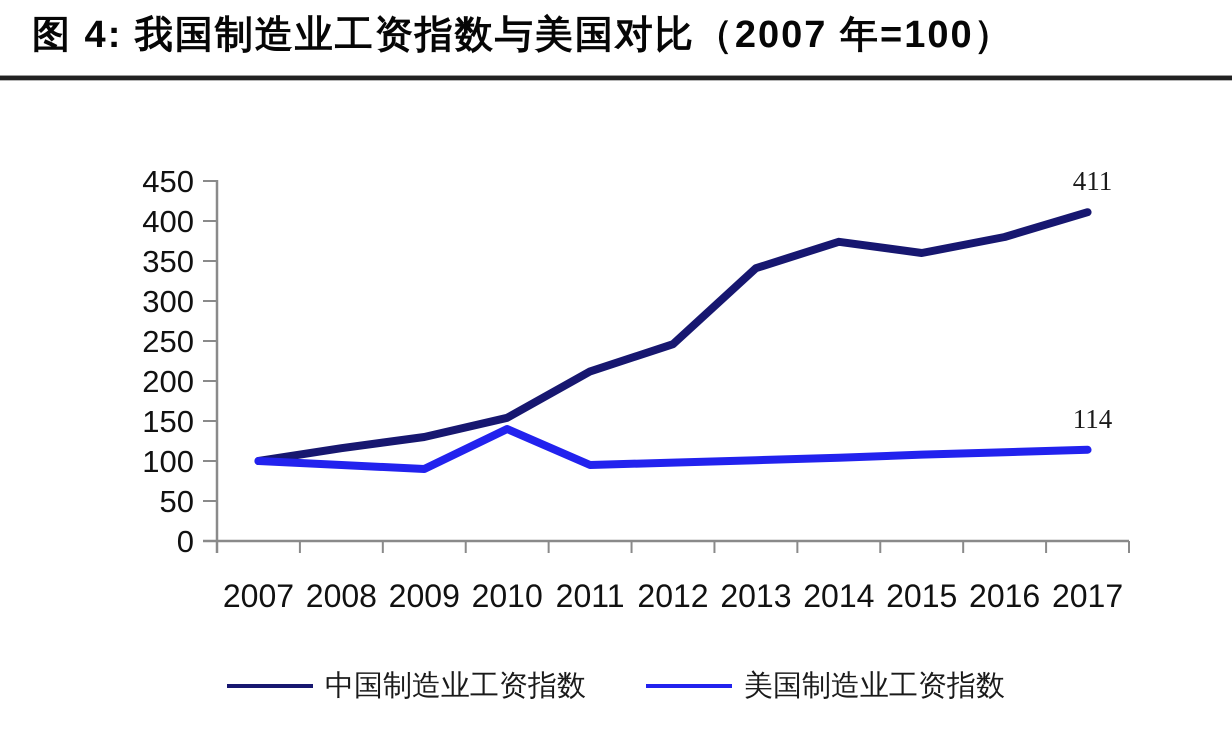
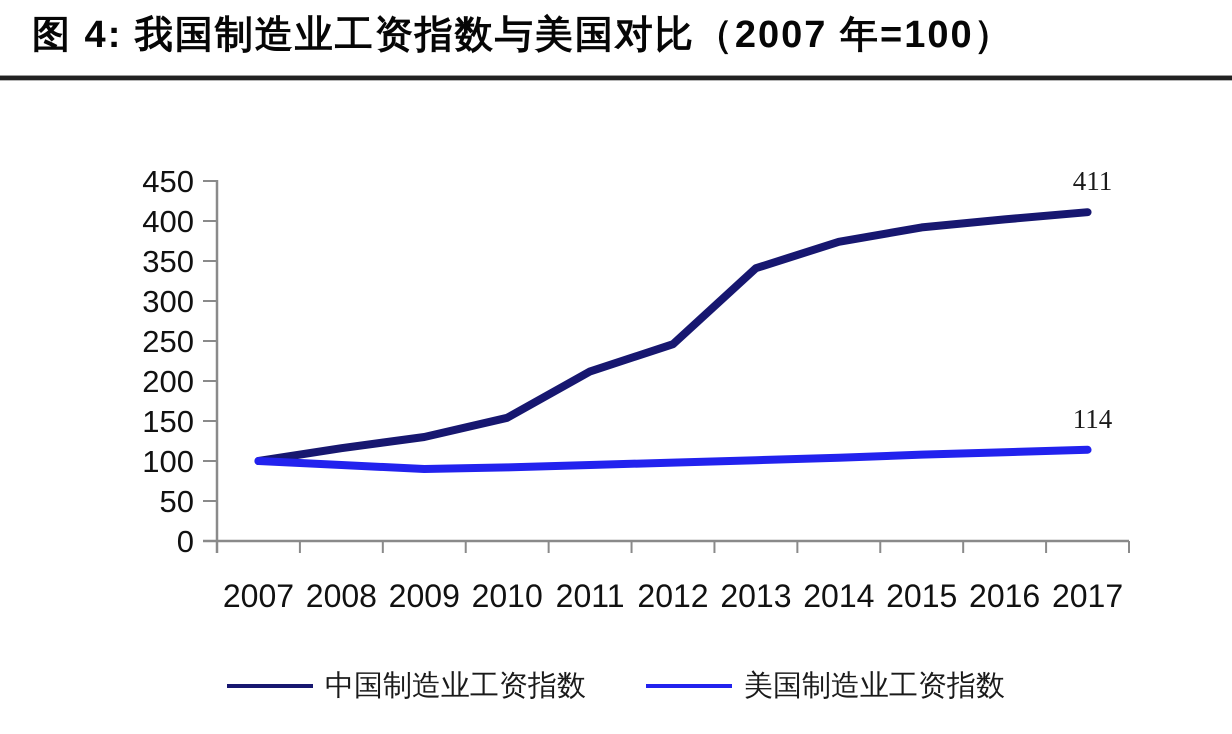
美国制造业工资指数/2010: 140 -> 90
中国制造业工资指数/2015: 360 -> 390
中国制造业工资指数/2016: 380 -> 400
